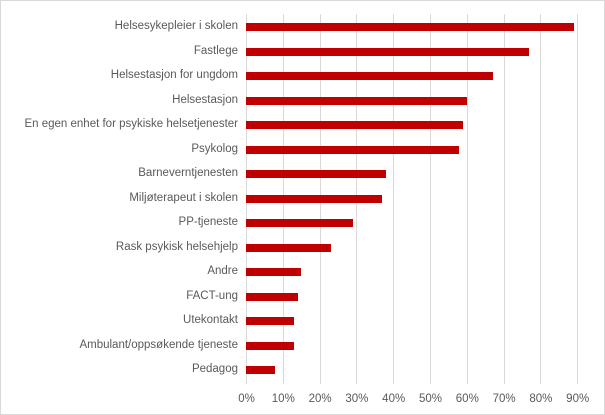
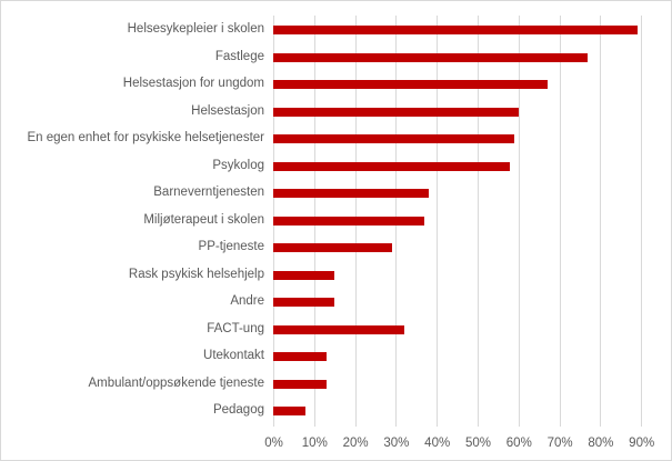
Rask psykisk helsehjelp: 23% -> 15%
FACT-ung: 14% -> 32%
